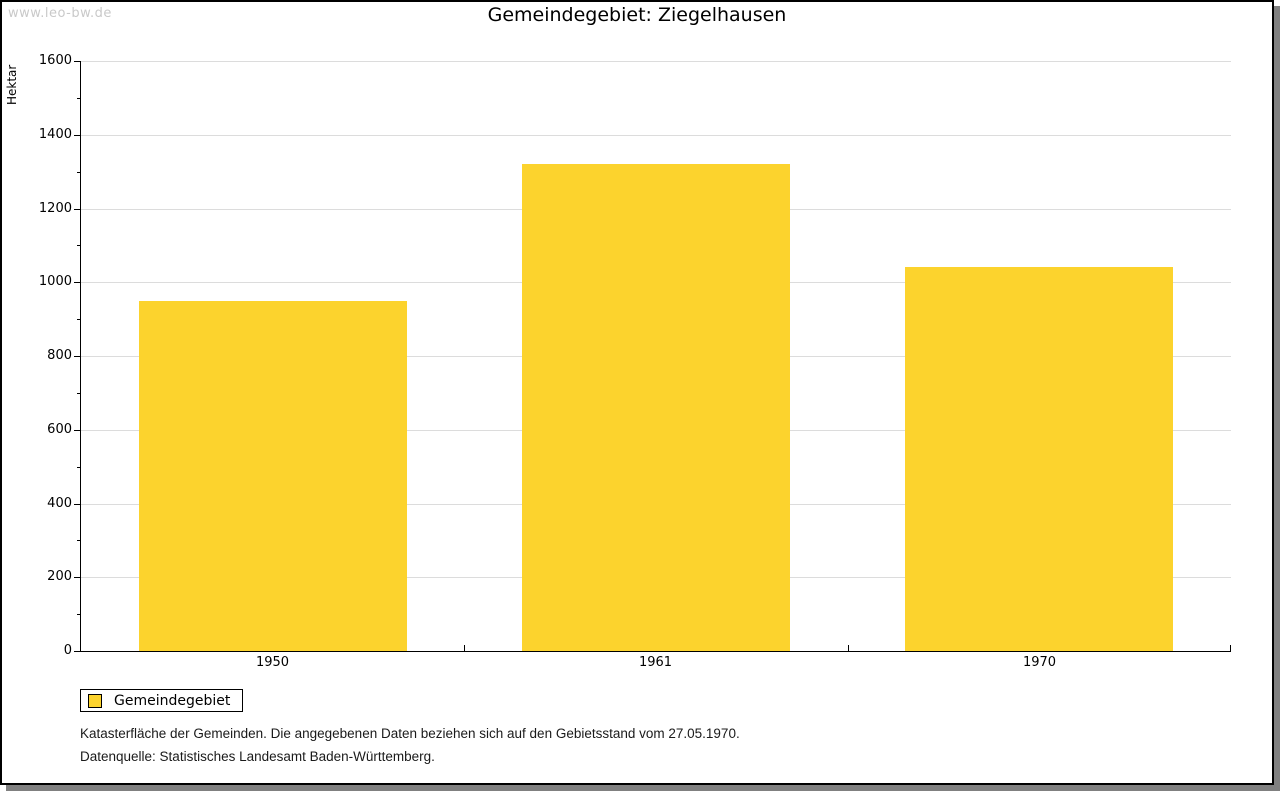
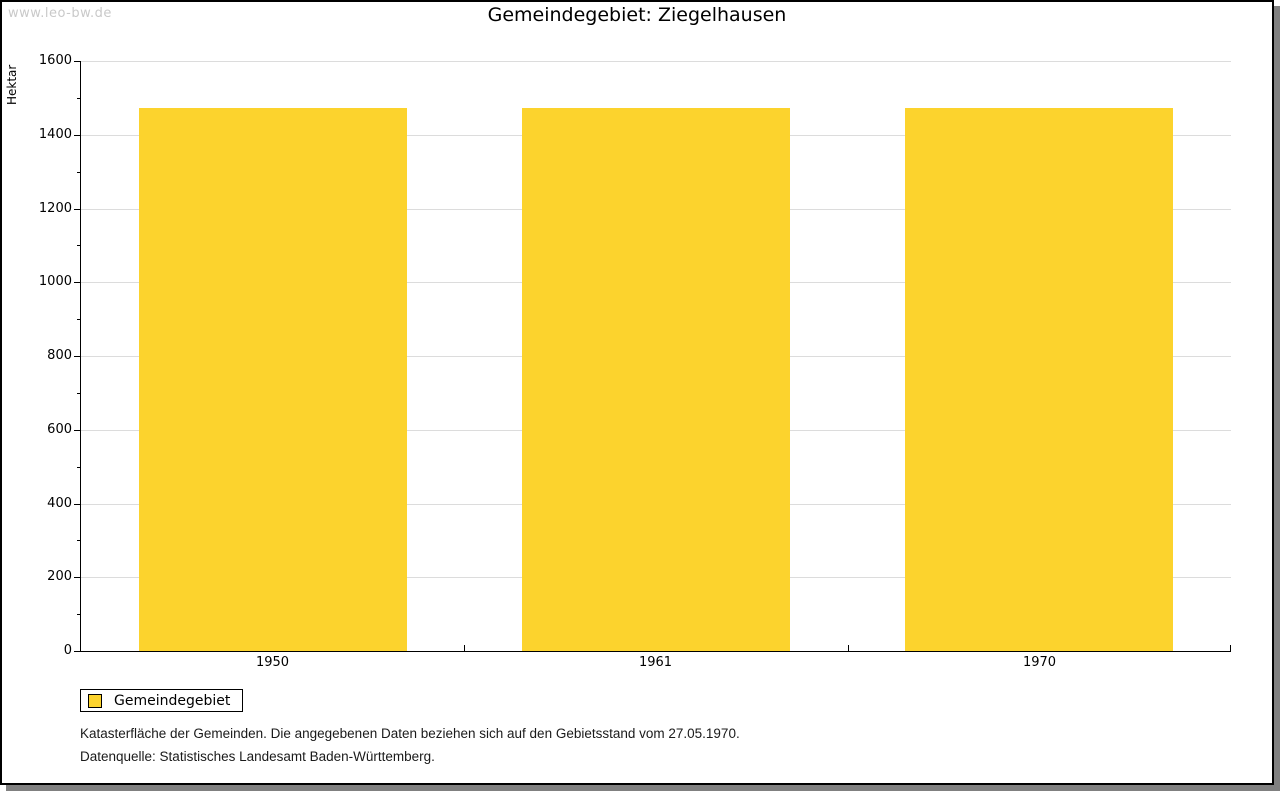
1950: 950 -> 1470
1961: 1320 -> 1470
1970: 1040 -> 1470
